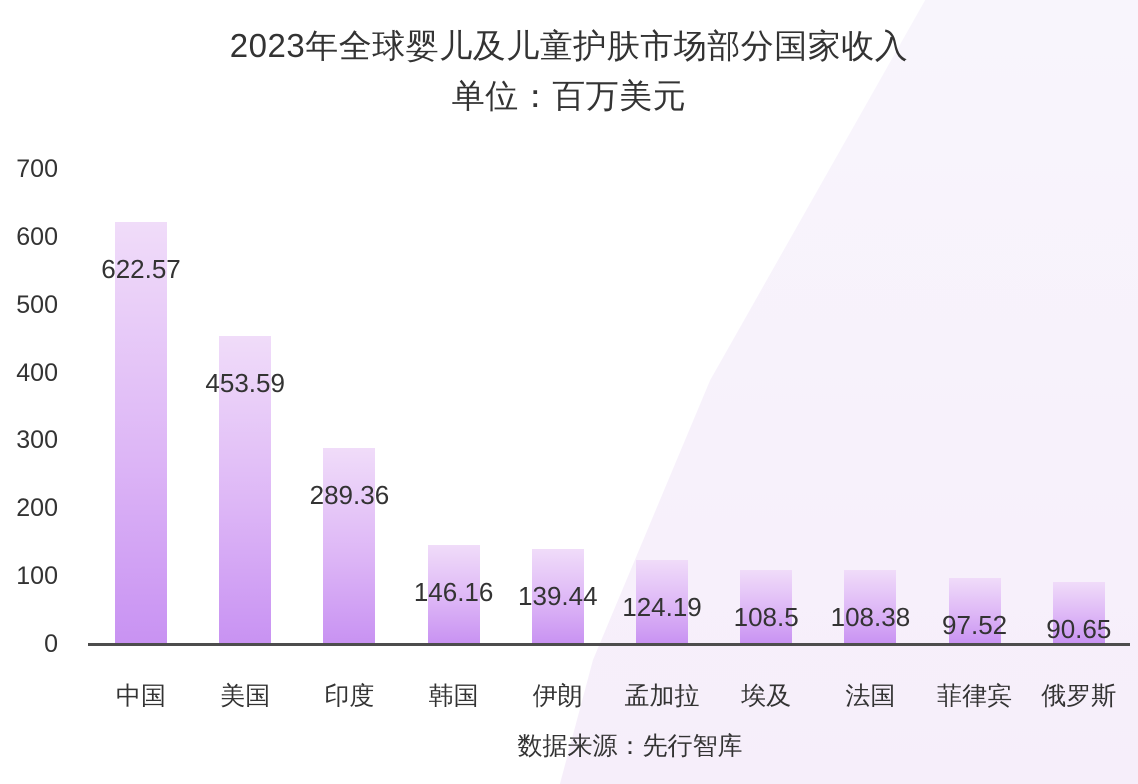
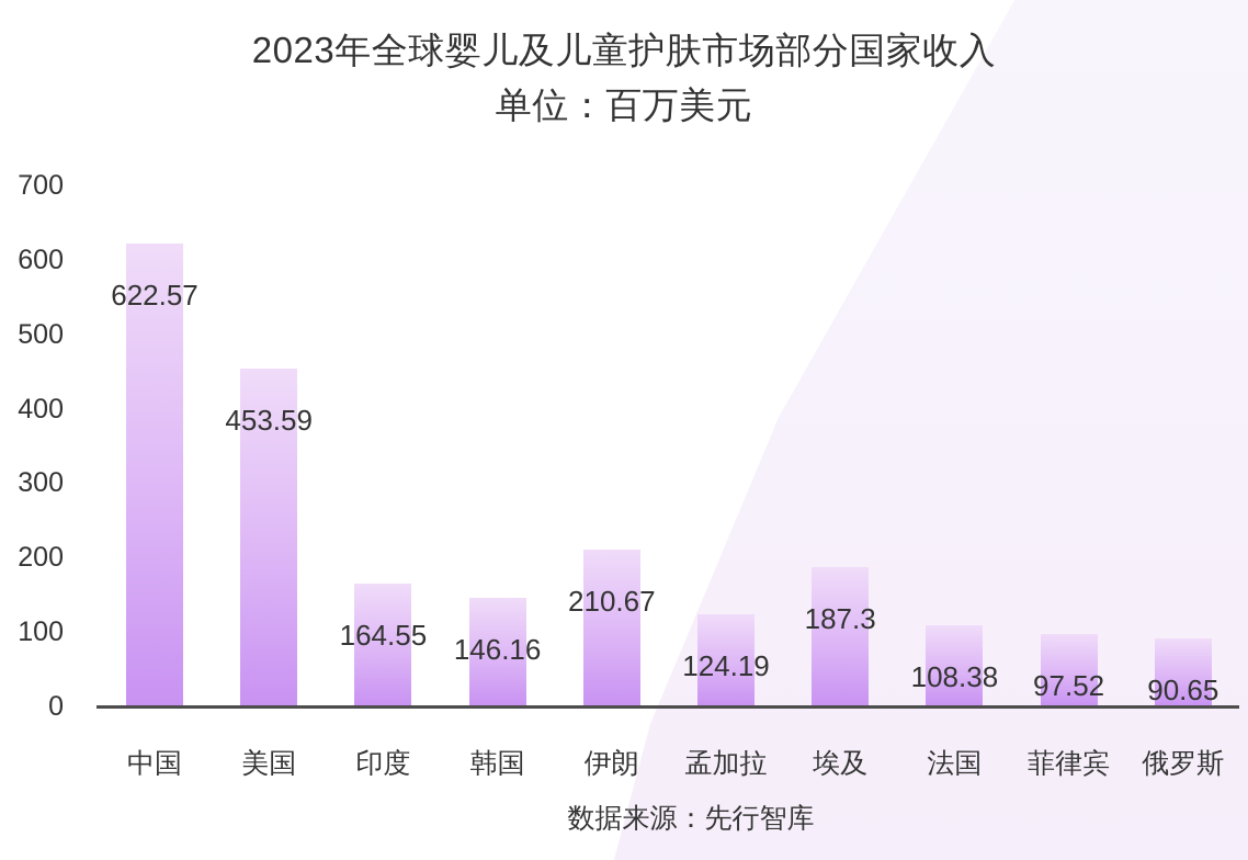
印度: 289.36 -> 164.55
伊朗: 139.44 -> 210.67
埃及: 108.5 -> 187.3
